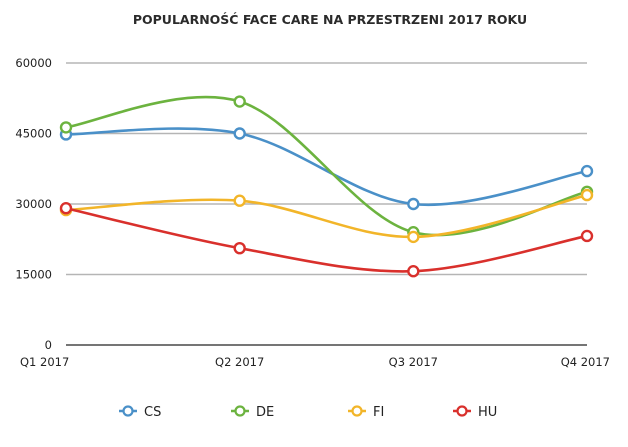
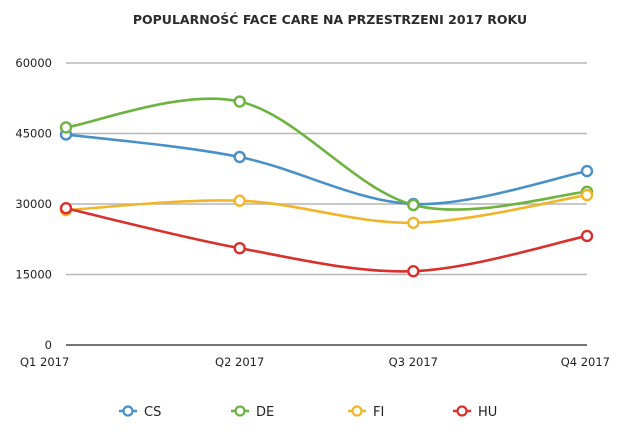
CS/Q2 2017: 45000 -> 40000
DE/Q3 2017: 24000 -> 30000
FI/Q3 2017: 23000 -> 26000
